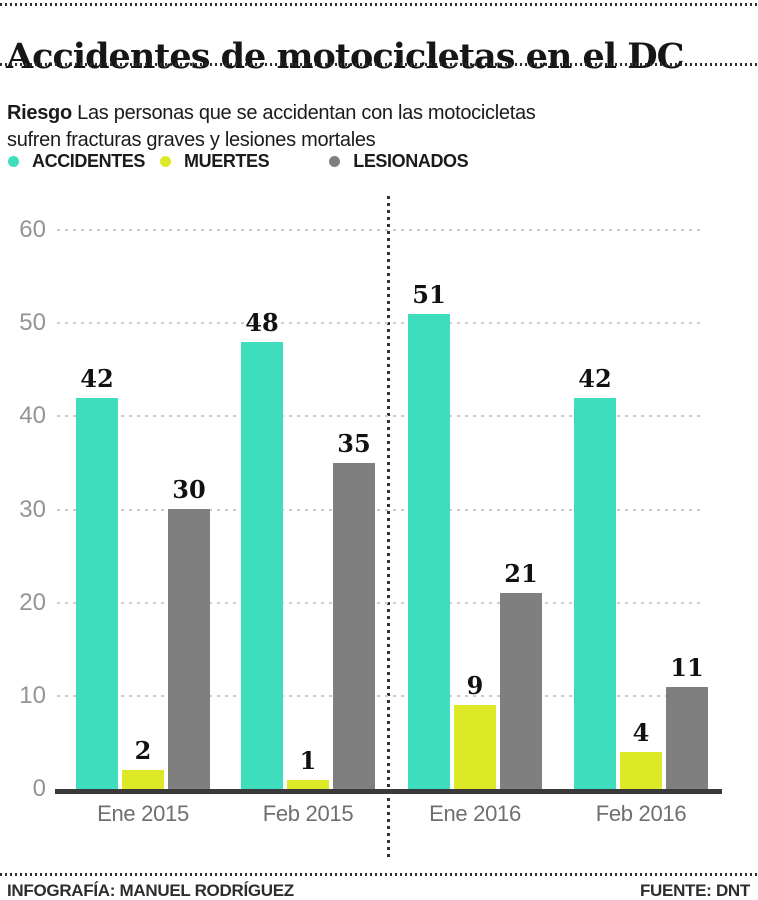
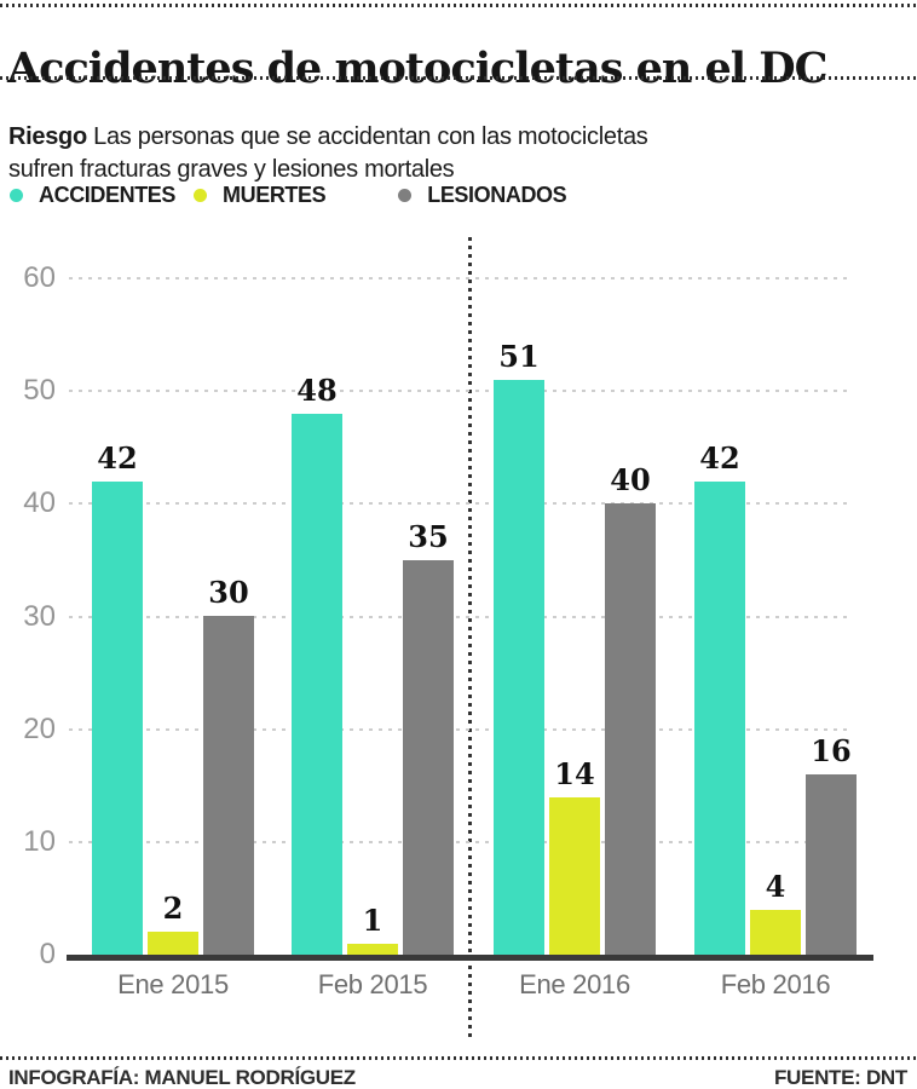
MUERTES/Ene 2016: 9 -> 14
LESIONADOS/Ene 2016: 21 -> 40
LESIONADOS/Feb 2016: 11 -> 16
